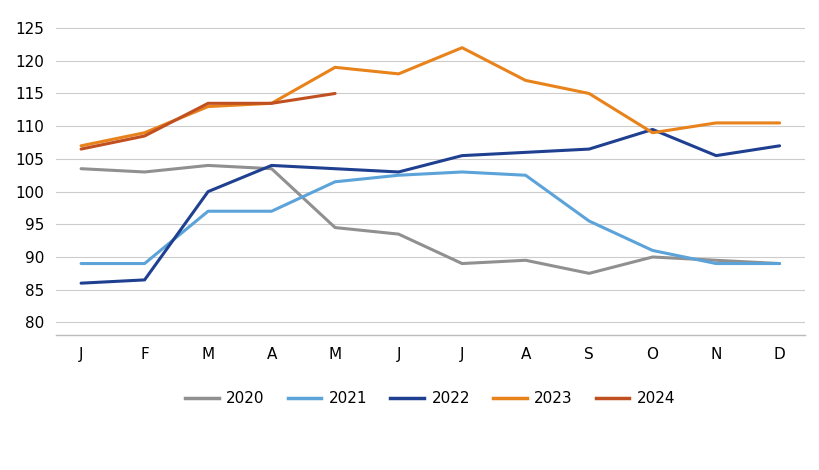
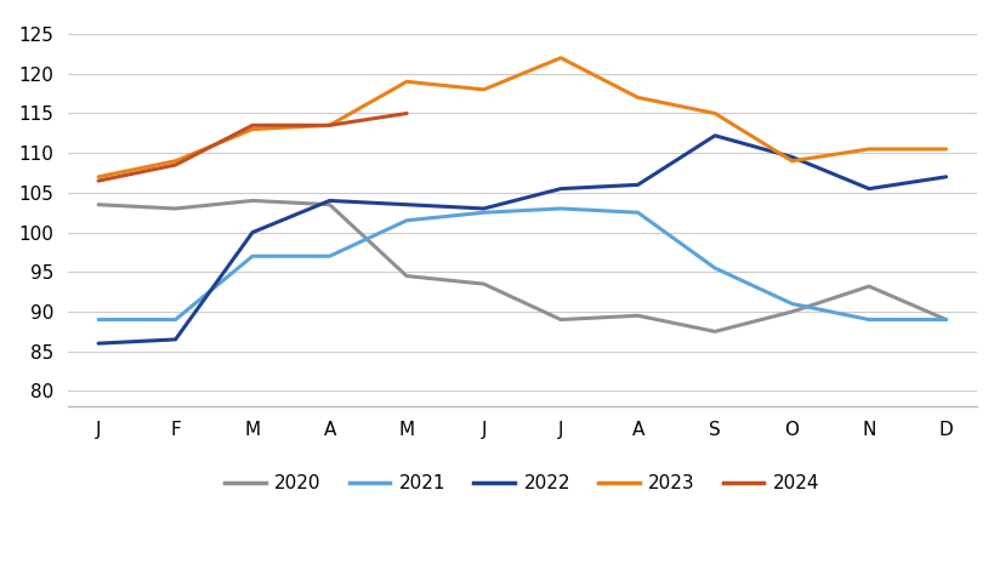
2022/S: 106.5 -> 112.2
2020/N: 89.5 -> 93.2
